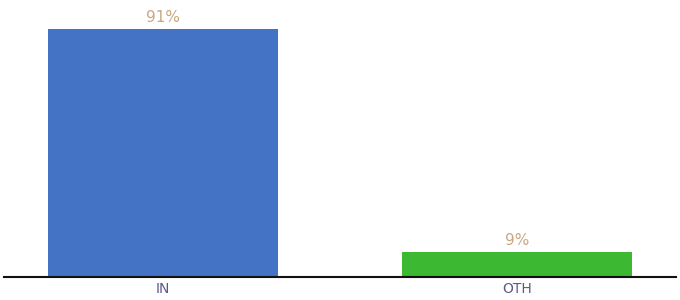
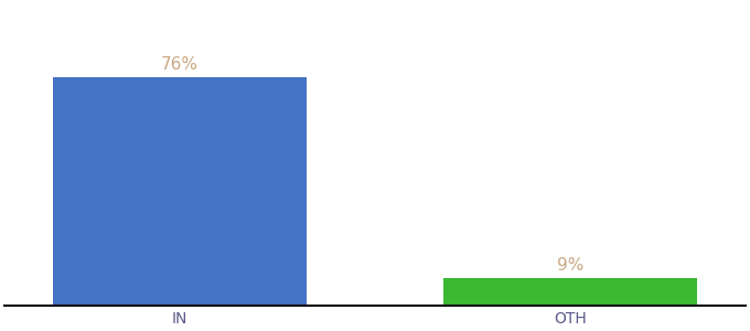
IN: 91% -> 76%
